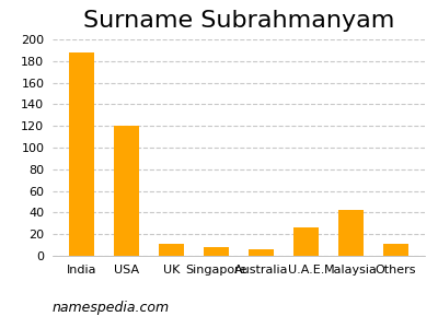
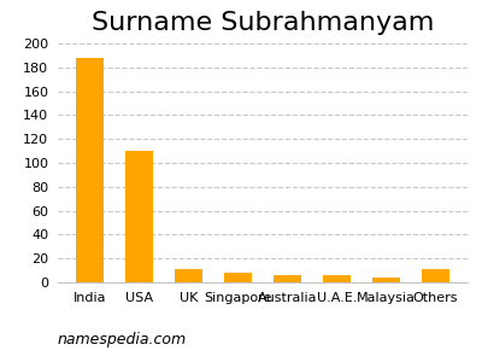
USA: 120 -> 110
U.A.E.: 26 -> 6
Malaysia: 42 -> 4
